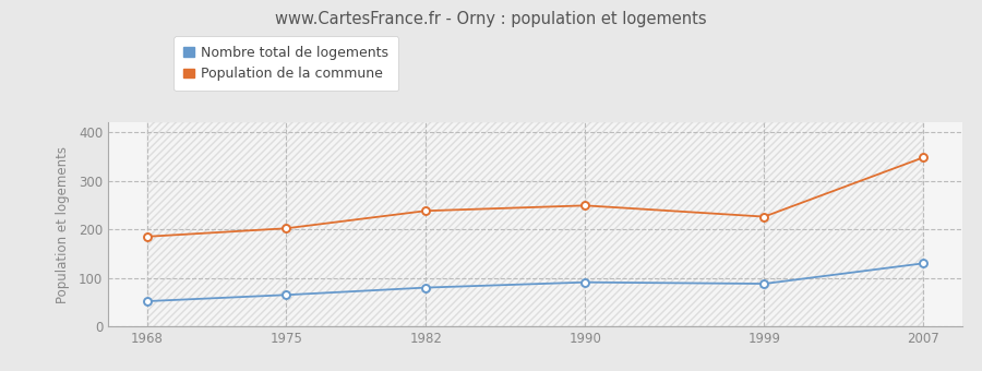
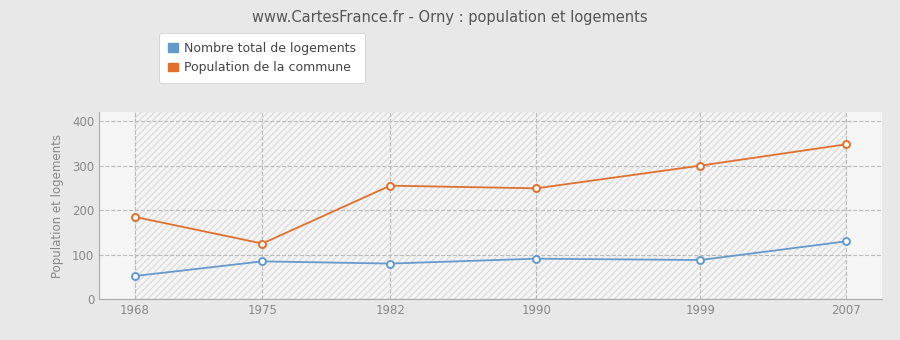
Nombre total de logements/1975: 65 -> 85
Population de la commune/1975: 202 -> 125
Population de la commune/1982: 238 -> 255
Population de la commune/1999: 226 -> 300
